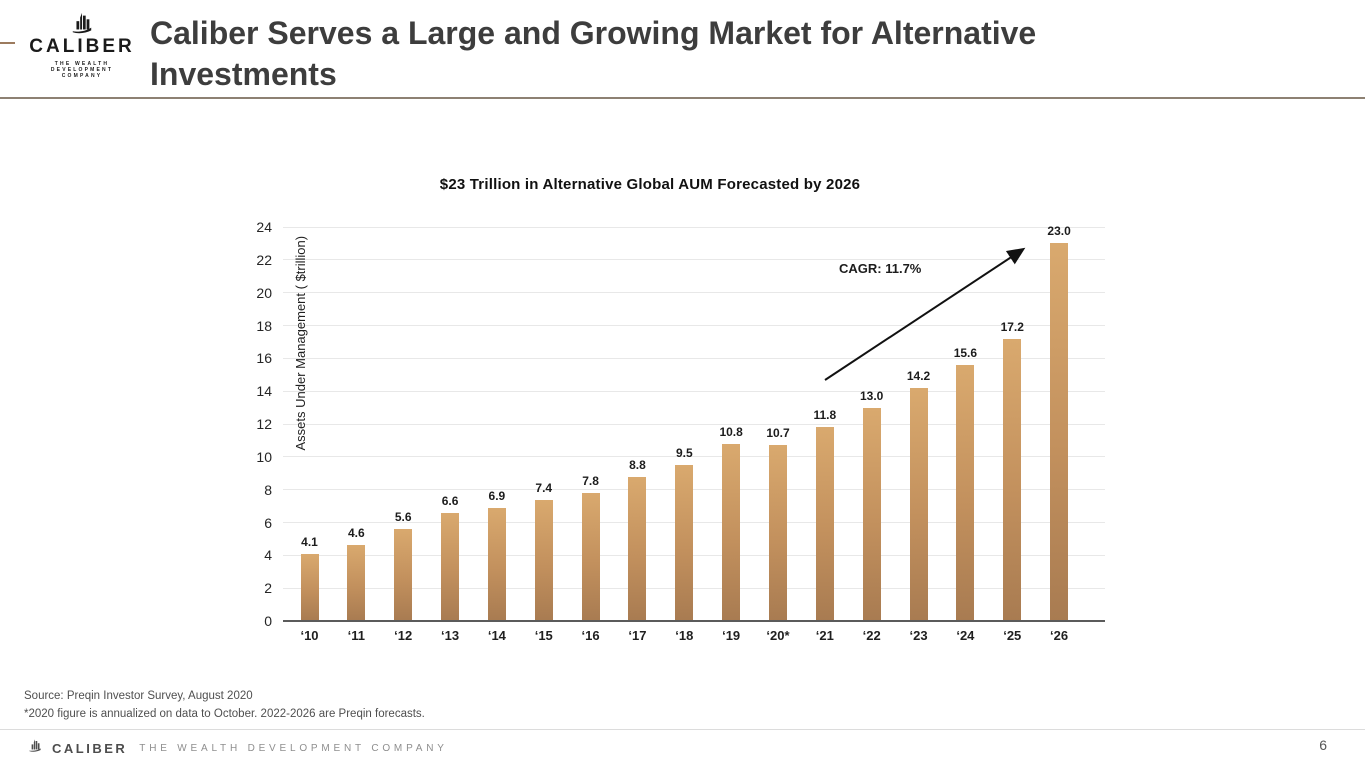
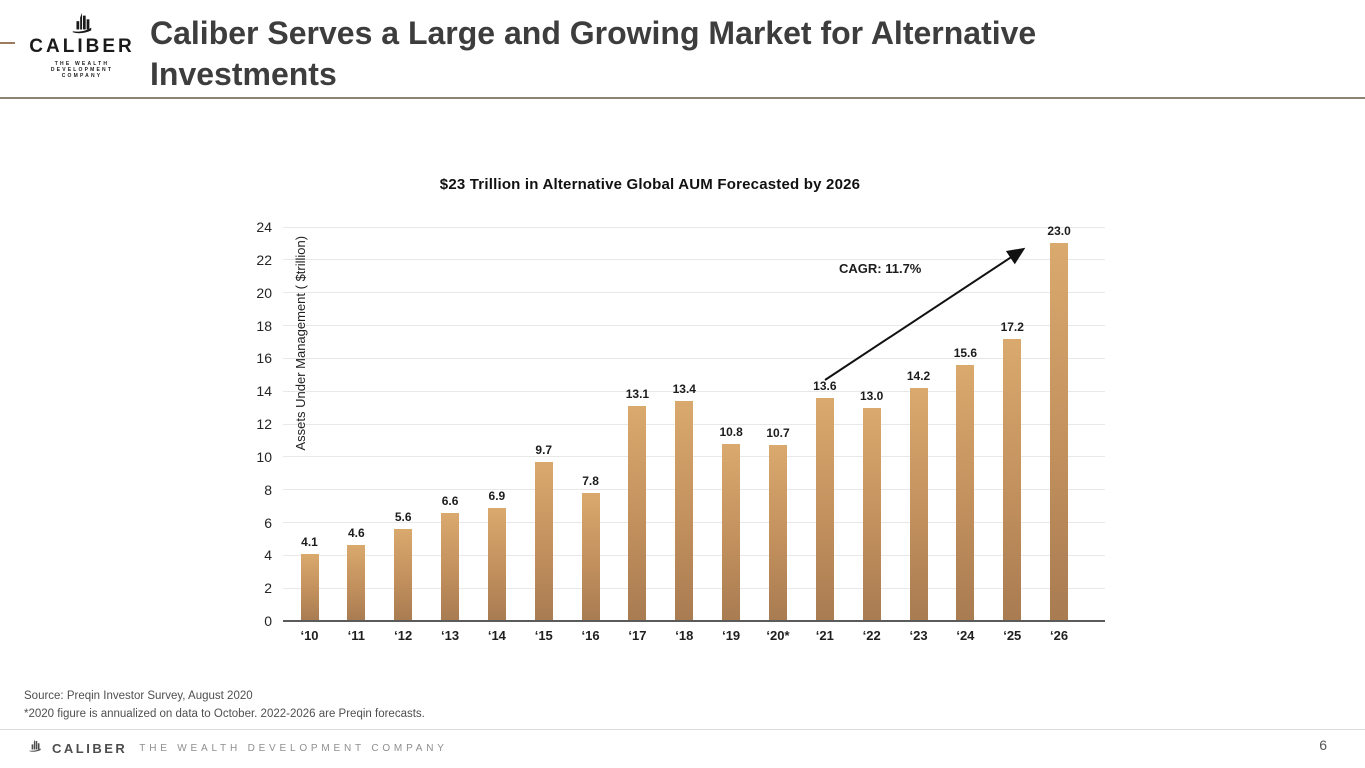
‘15: 7.4 -> 9.7
‘17: 8.8 -> 13.1
‘18: 9.5 -> 13.4
‘21: 11.8 -> 13.6
